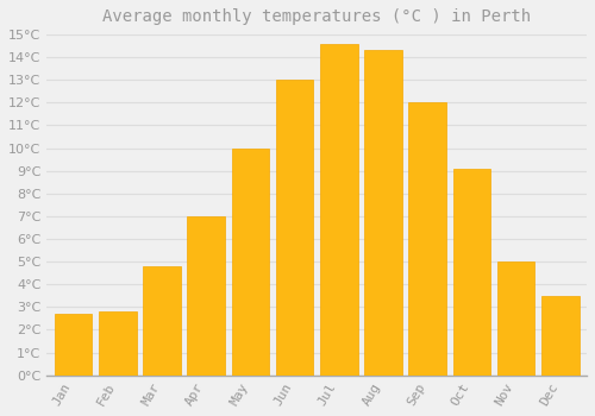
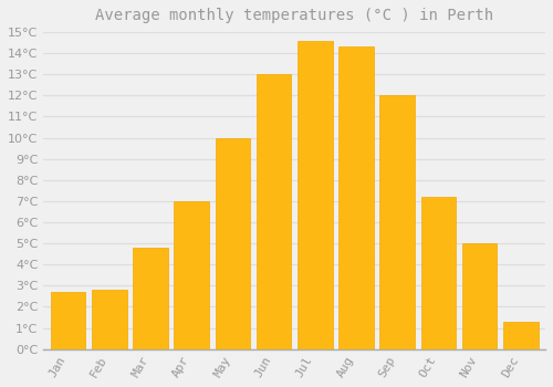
Oct: 9.1°C -> 7.2°C
Dec: 3.5°C -> 1.3°C
